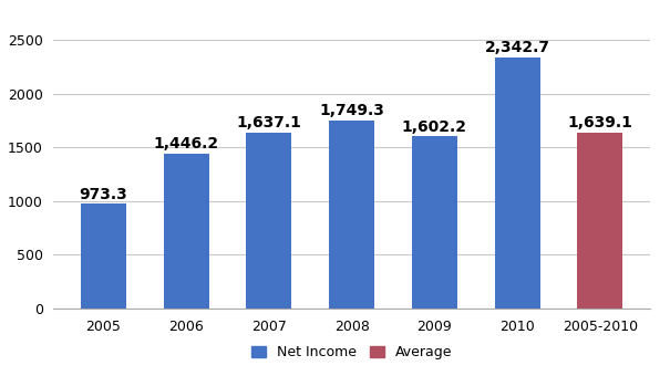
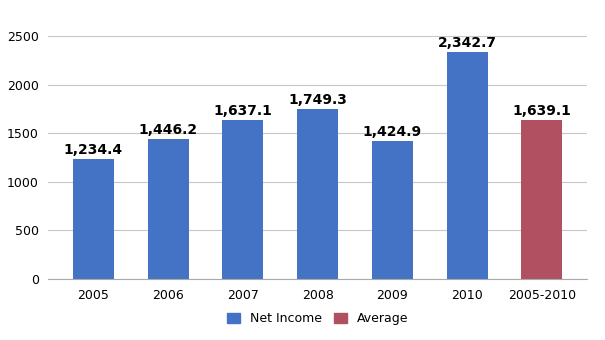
2005: 973.3 -> 1,234.4
2009: 1,602.2 -> 1,424.9
